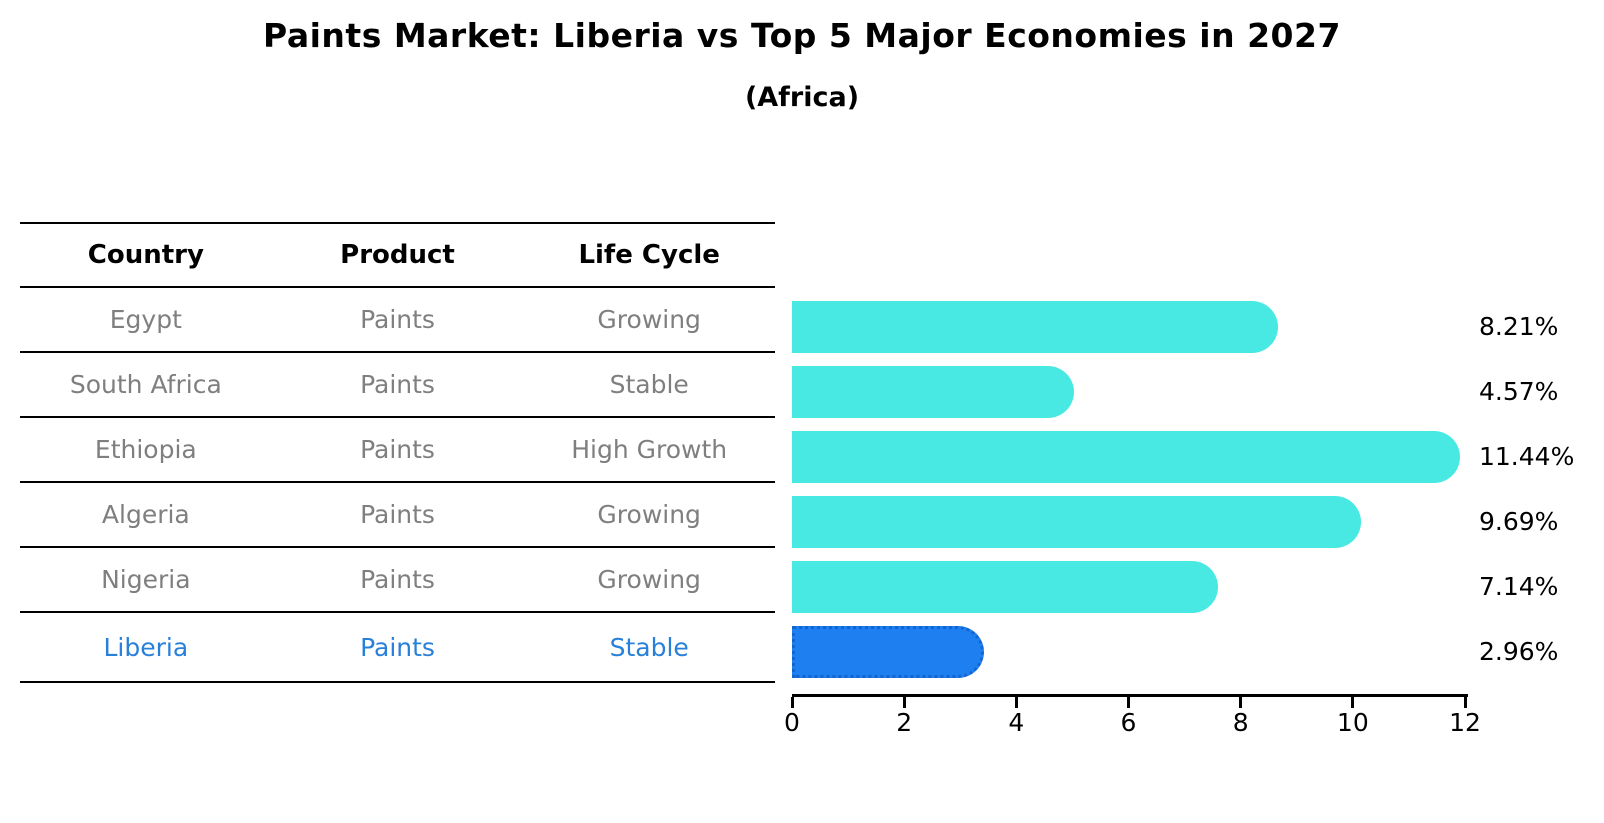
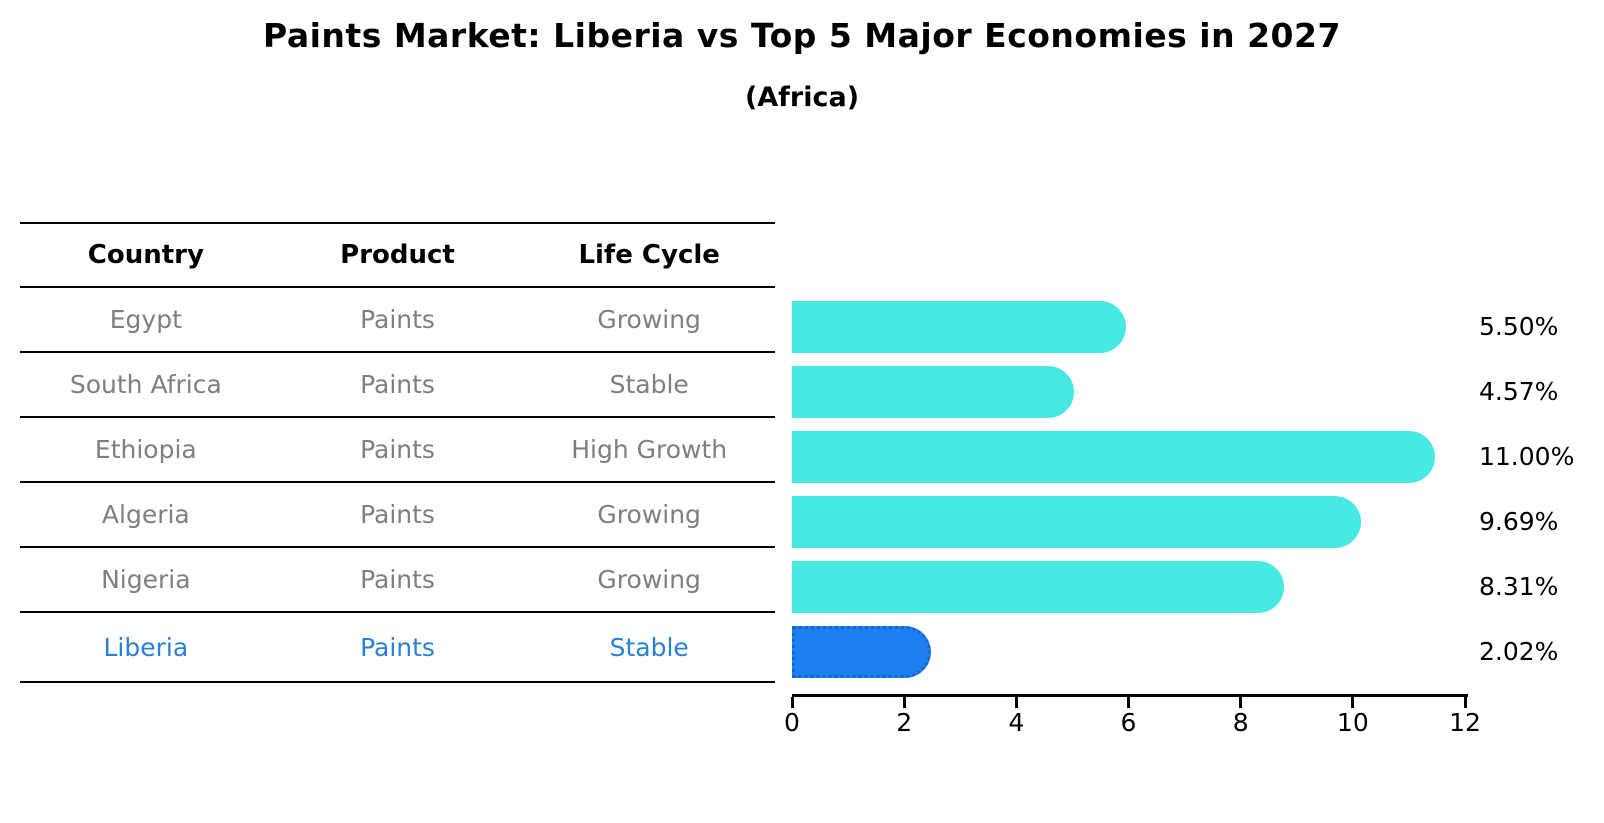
Egypt: 8.21% -> 5.50%
Ethiopia: 11.44% -> 11.00%
Nigeria: 7.14% -> 8.31%
Liberia: 2.96% -> 2.02%
